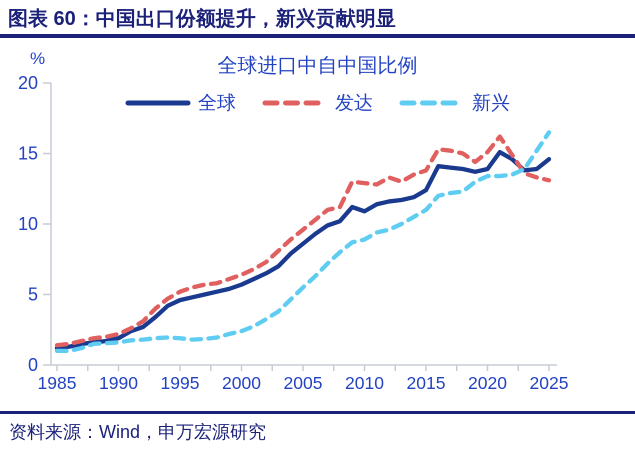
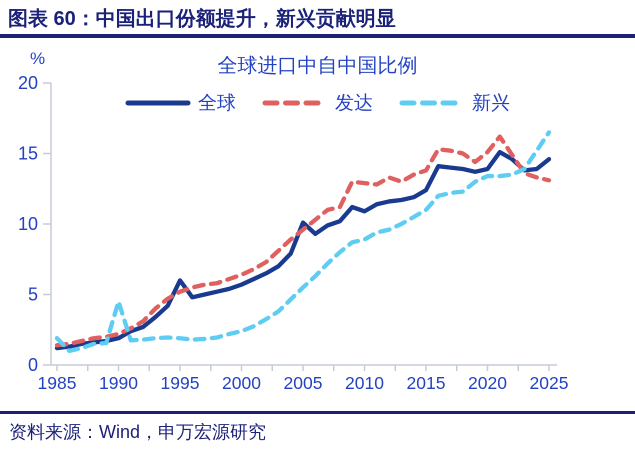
新兴/1985: 1.0 -> 1.9
新兴/1990: 1.6 -> 4.5
全球/1995: 4.6 -> 6.0
全球/2005: 8.6 -> 10.1
